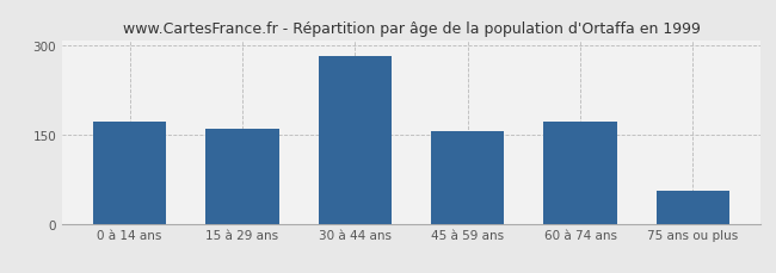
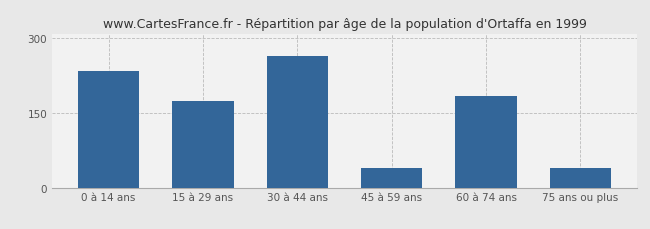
0 à 14 ans: 173 -> 235
15 à 29 ans: 160 -> 175
30 à 44 ans: 283 -> 265
45 à 59 ans: 156 -> 40
60 à 74 ans: 172 -> 185
75 ans ou plus: 55 -> 40
